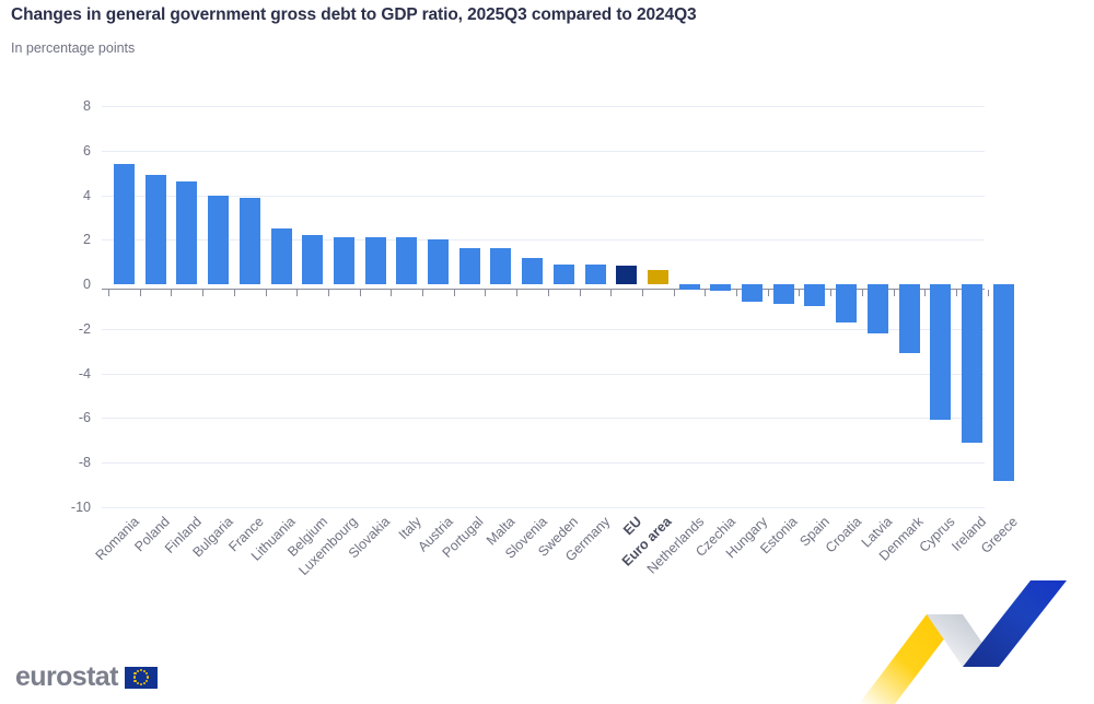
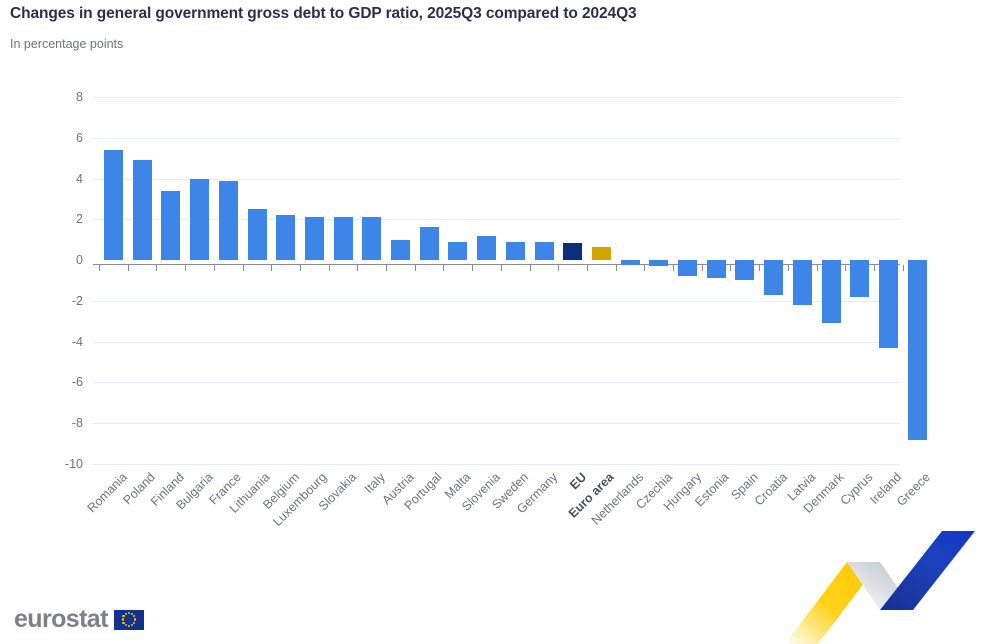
Finland: 4.6 -> 3.4
Austria: 2.0 -> 1.0
Malta: 1.6 -> 0.9
Cyprus: -6.1 -> -1.8
Ireland: -7.1 -> -4.3
